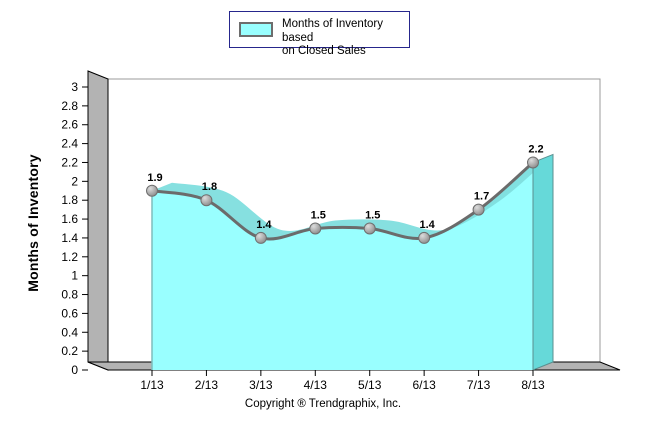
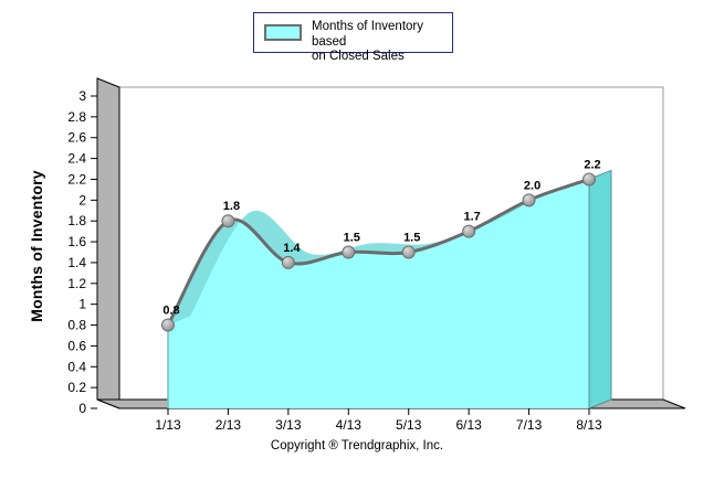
1/13: 1.9 -> 0.8
6/13: 1.4 -> 1.7
7/13: 1.7 -> 2.0
